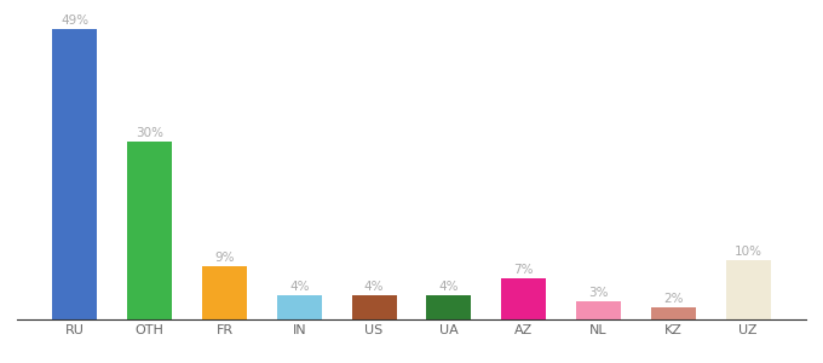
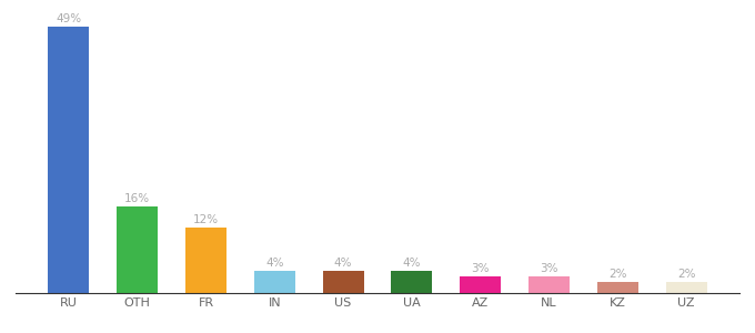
OTH: 30% -> 16%
FR: 9% -> 12%
AZ: 7% -> 3%
UZ: 10% -> 2%
